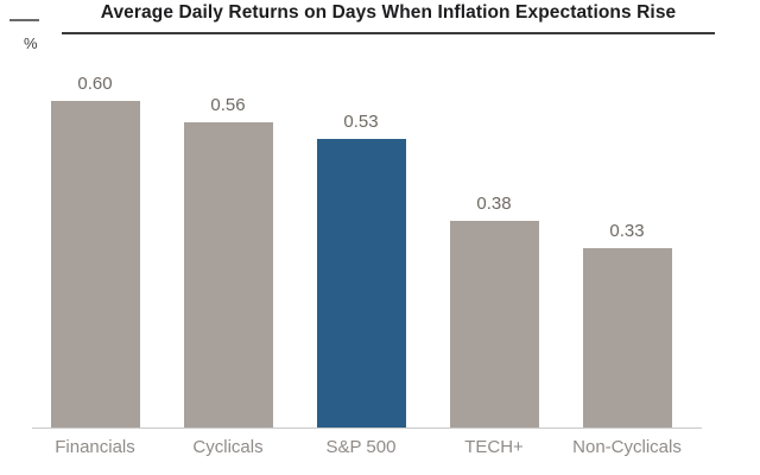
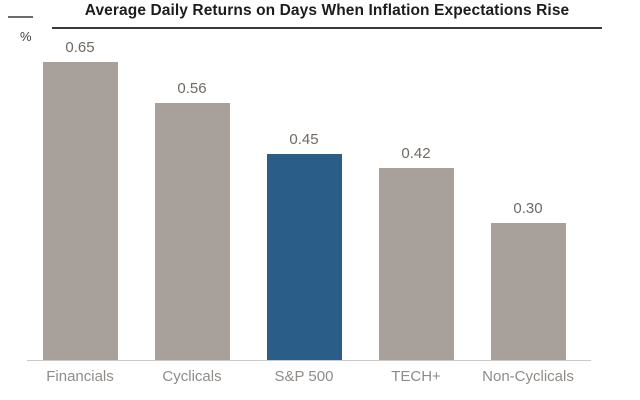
Financials: 0.60 -> 0.65
S&P 500: 0.53 -> 0.45
TECH+: 0.38 -> 0.42
Non-Cyclicals: 0.33 -> 0.30
